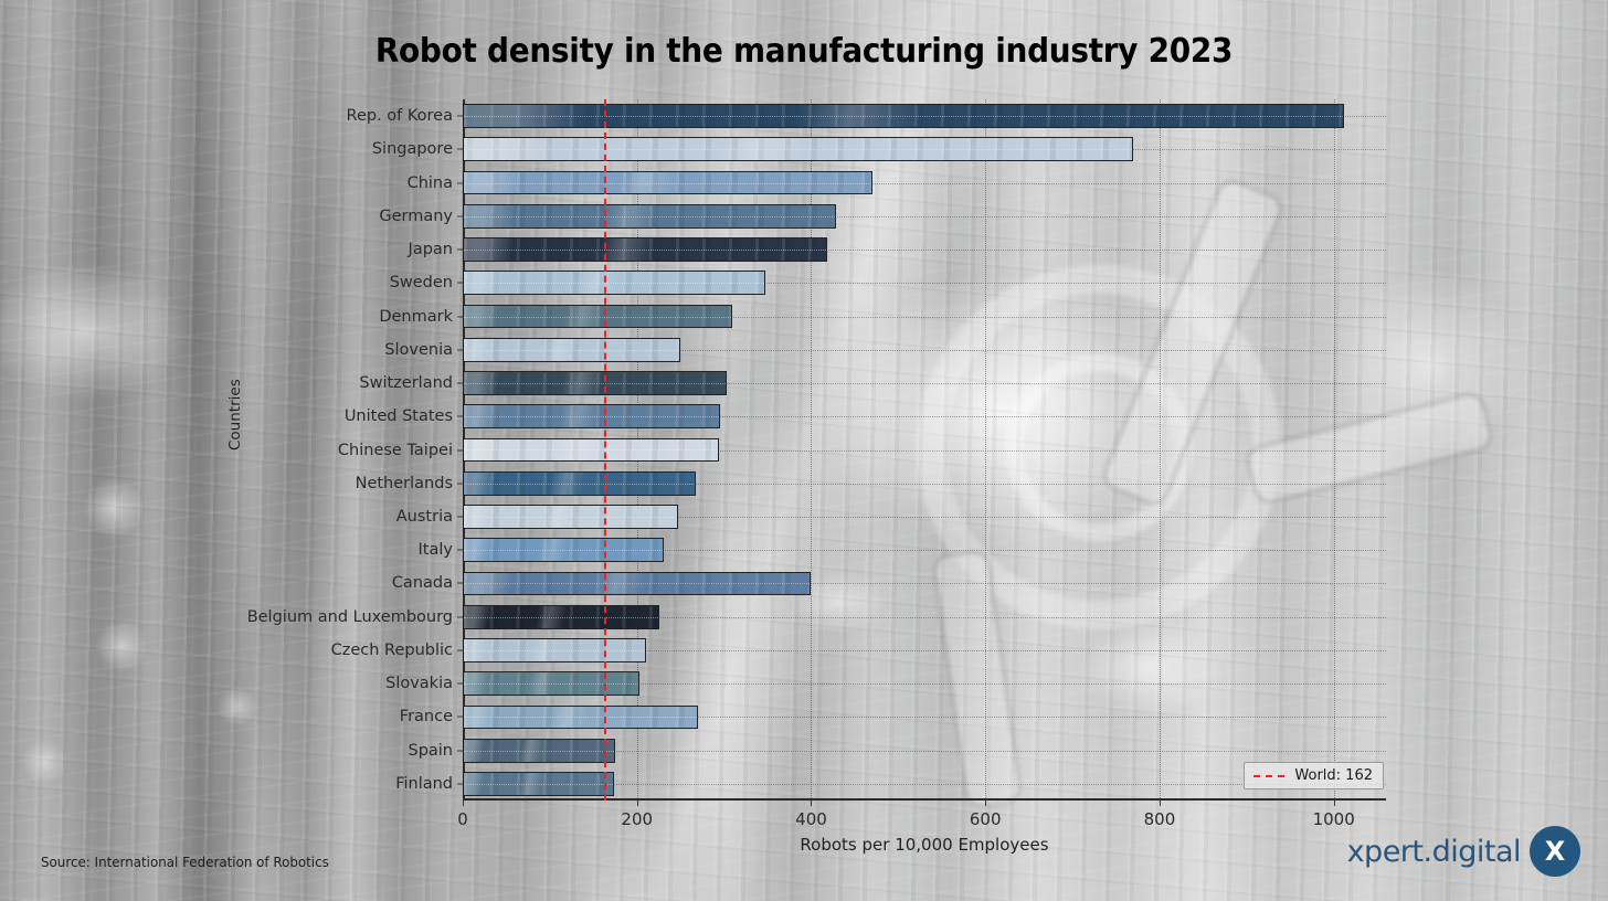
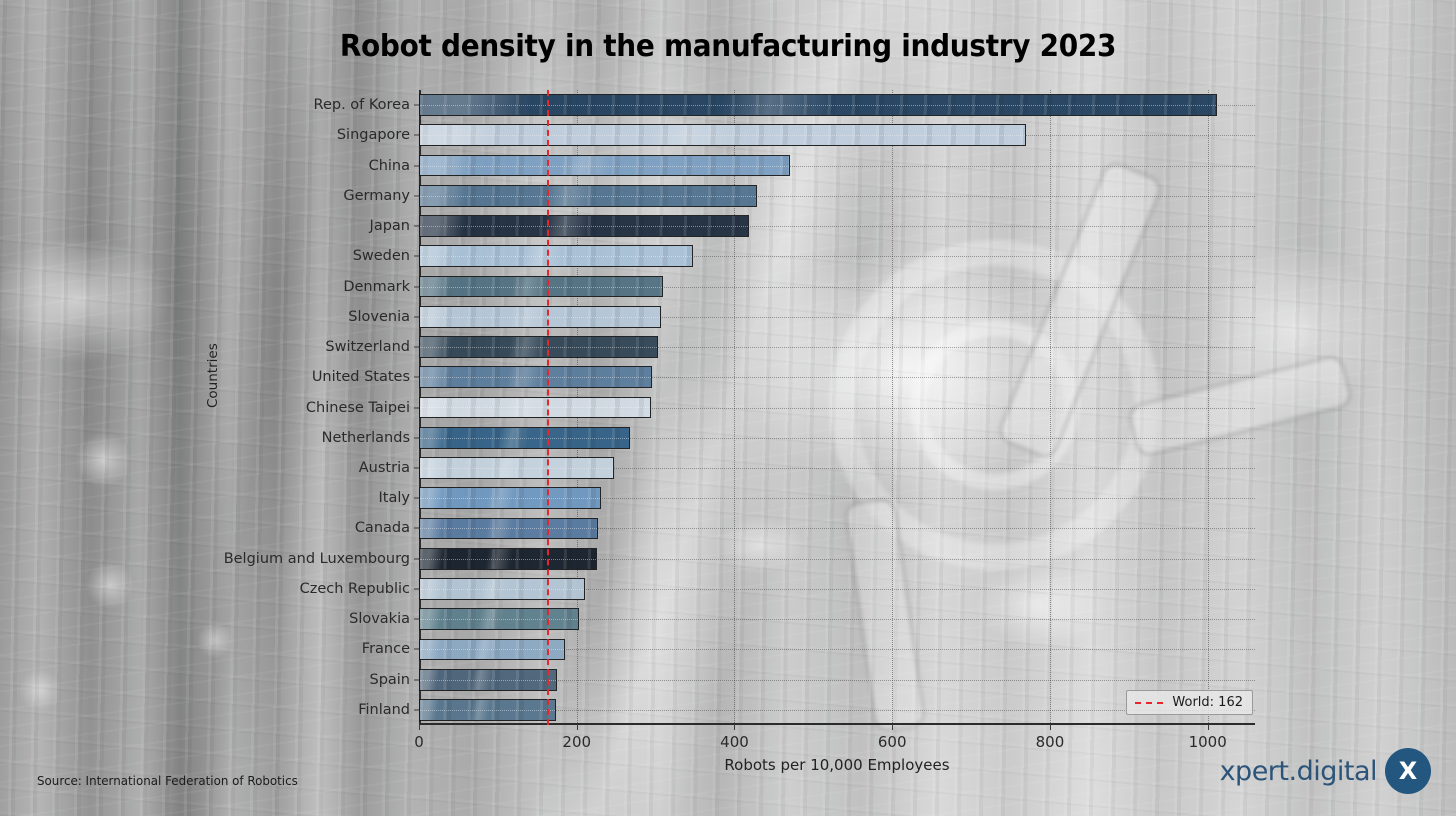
Slovenia: 250 -> 310
Canada: 400 -> 230
France: 270 -> 180
